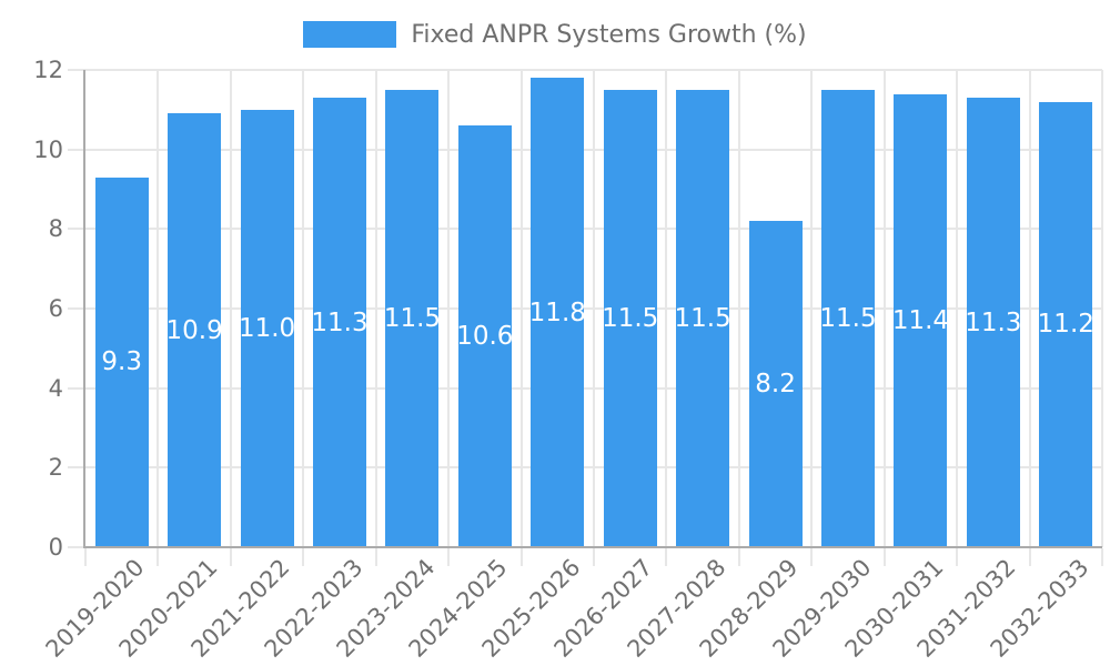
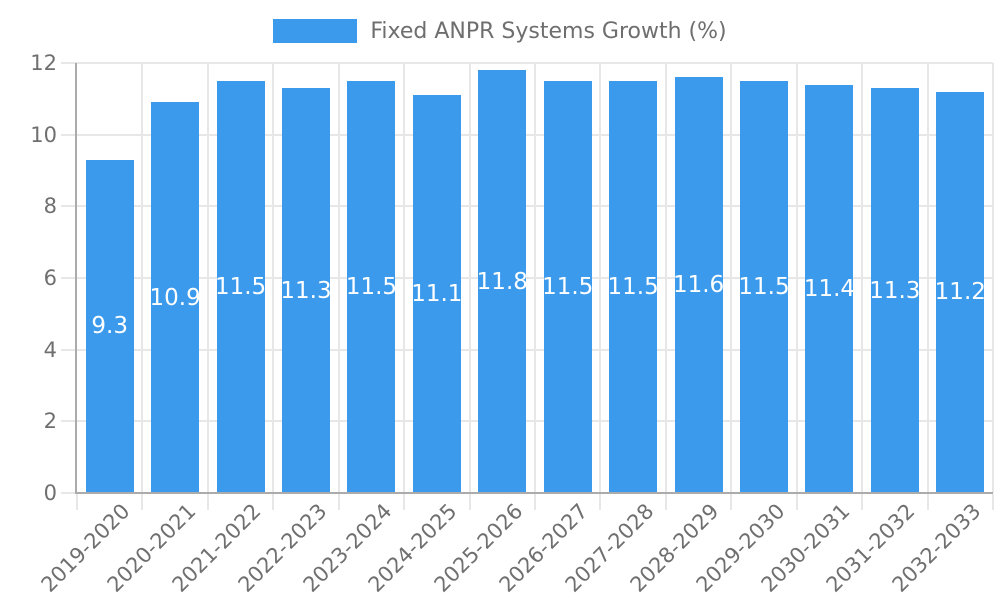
2021-2022: 11.0 -> 11.5
2024-2025: 10.6 -> 11.1
2028-2029: 8.2 -> 11.6
